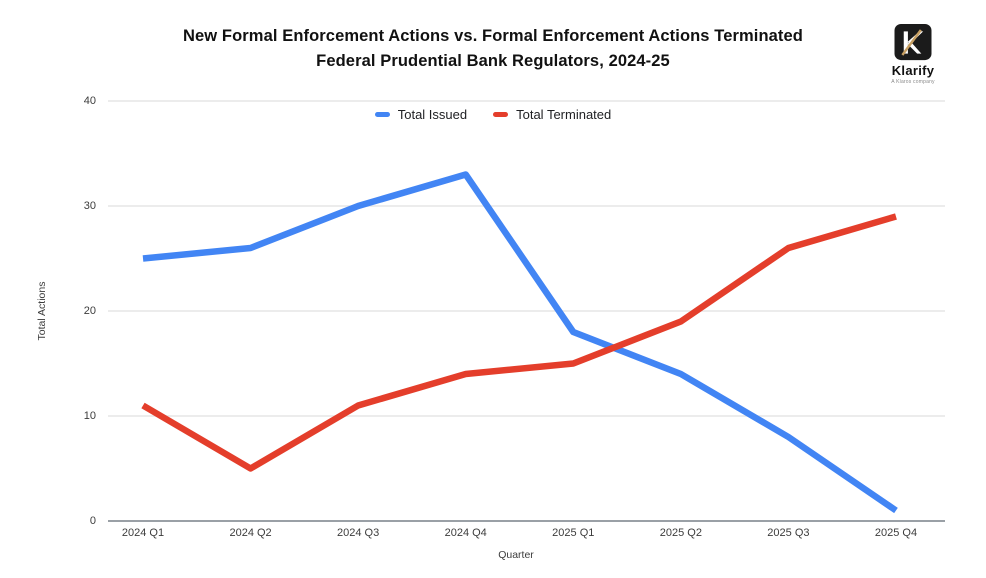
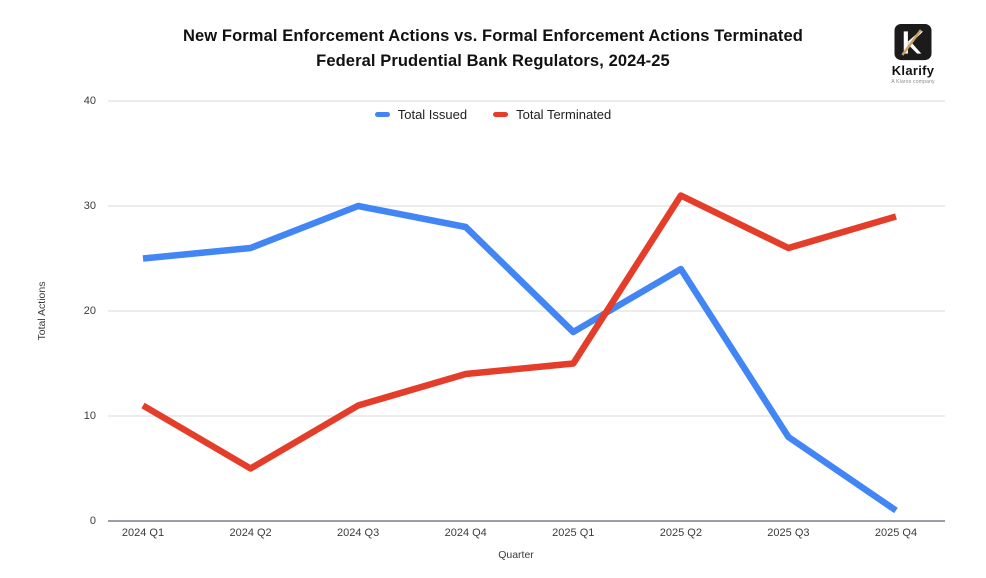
Total Issued/2024 Q4: 33 -> 28
Total Issued/2025 Q2: 14 -> 24
Total Terminated/2025 Q2: 19 -> 31
